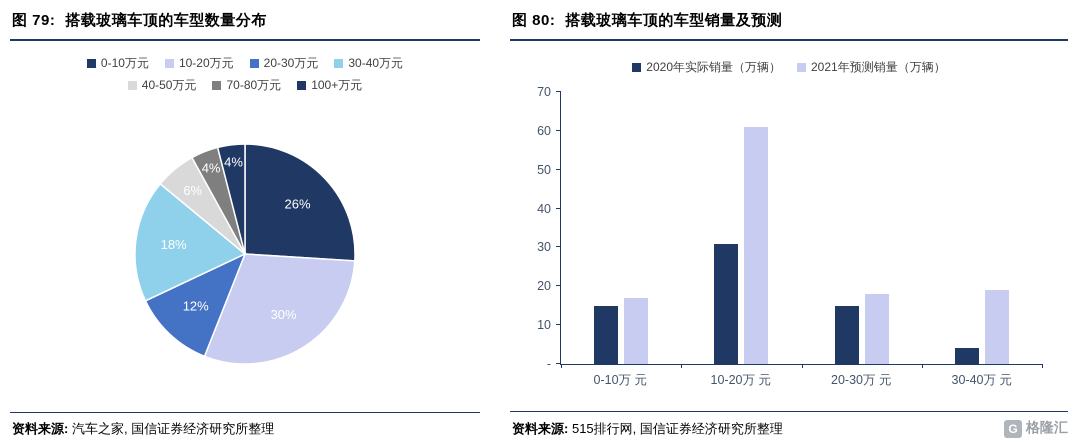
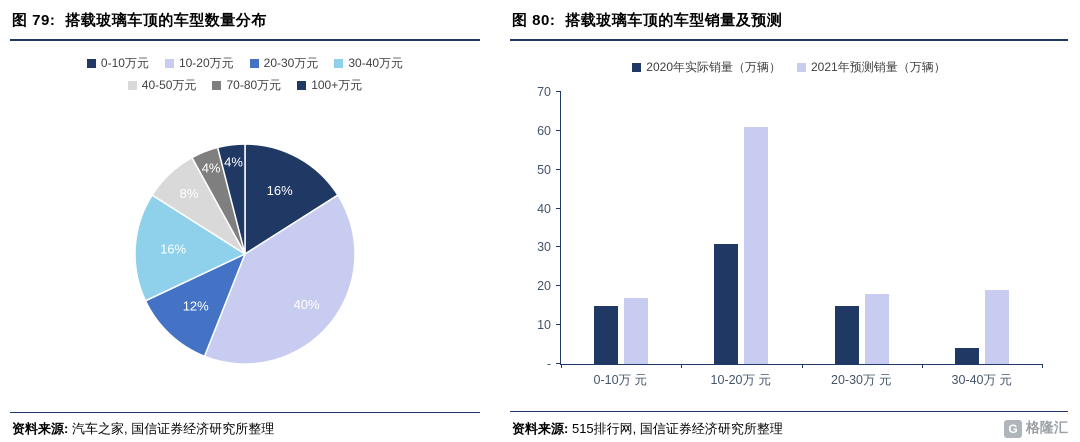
搭载玻璃车顶的车型数量分布/0-10万元: 26% -> 16%
搭载玻璃车顶的车型数量分布/10-20万元: 30% -> 40%
搭载玻璃车顶的车型数量分布/30-40万元: 18% -> 16%
搭载玻璃车顶的车型数量分布/40-50万元: 6% -> 8%
